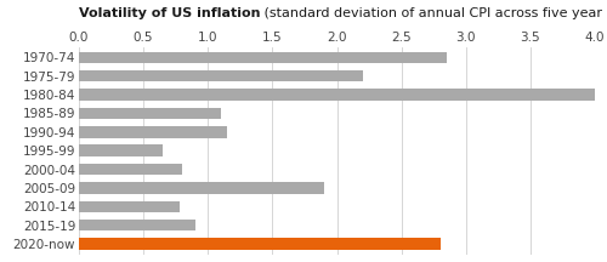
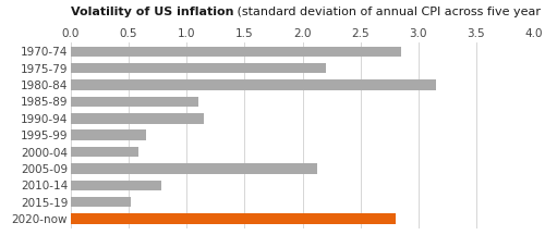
1980-84: 4.00 -> 3.15
2000-04: 0.80 -> 0.58
2005-09: 1.90 -> 2.13
2015-19: 0.90 -> 0.52
